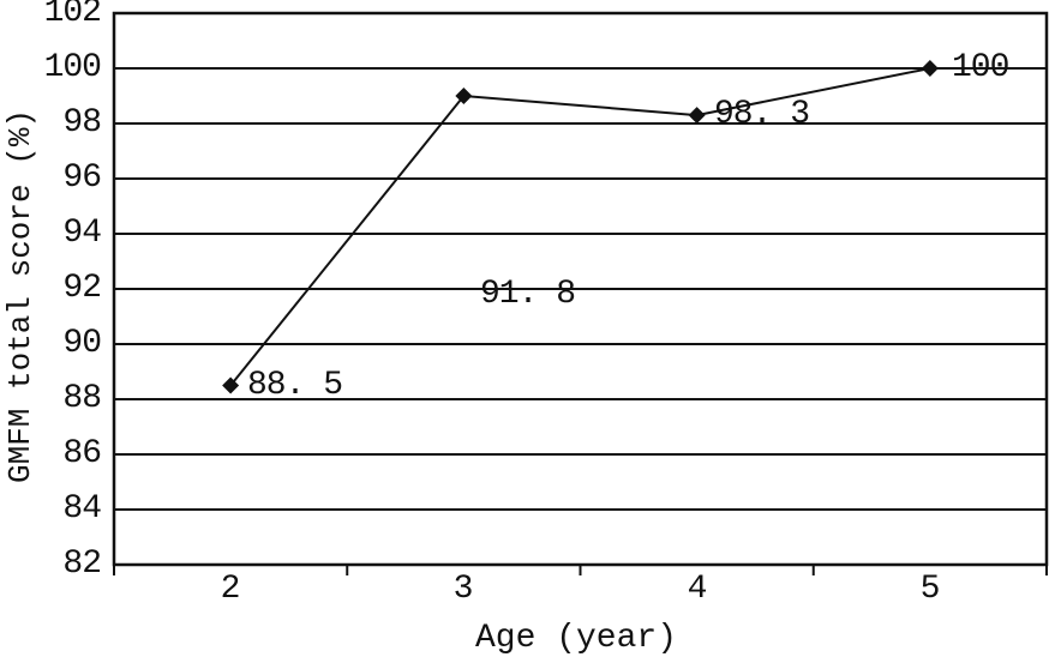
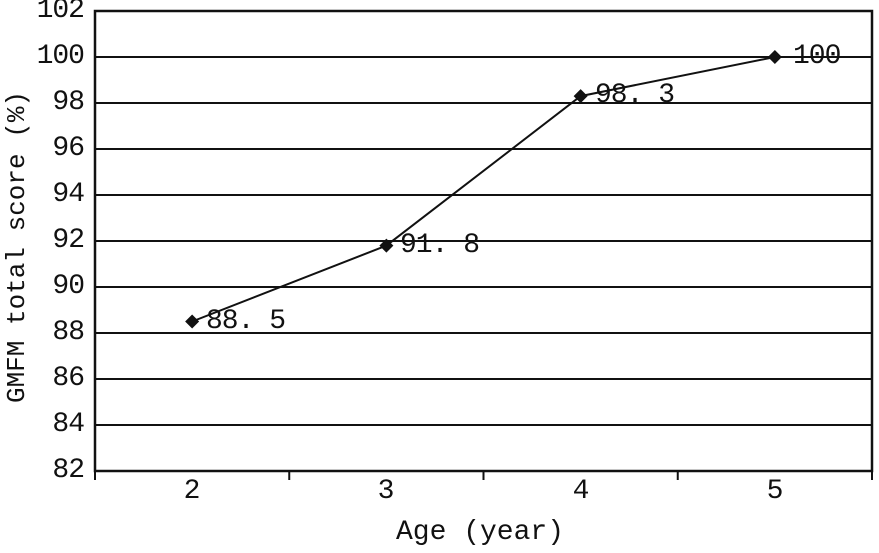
3: 99.0 -> 91.8
